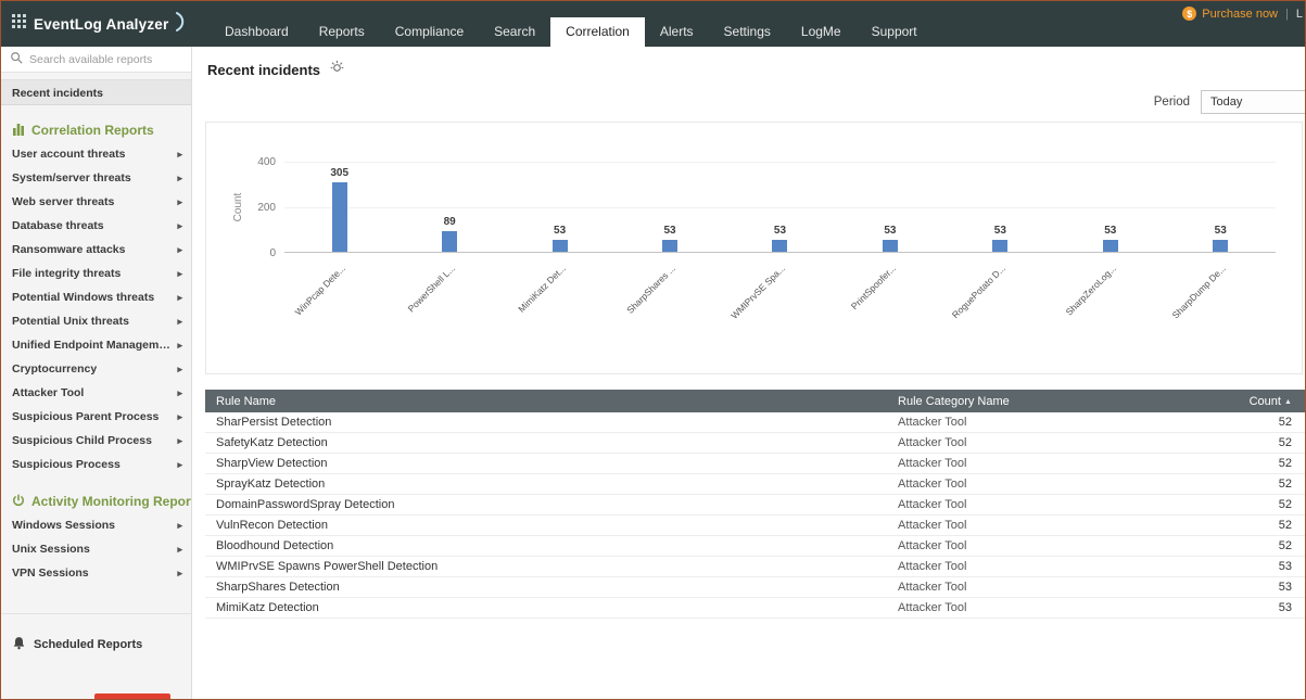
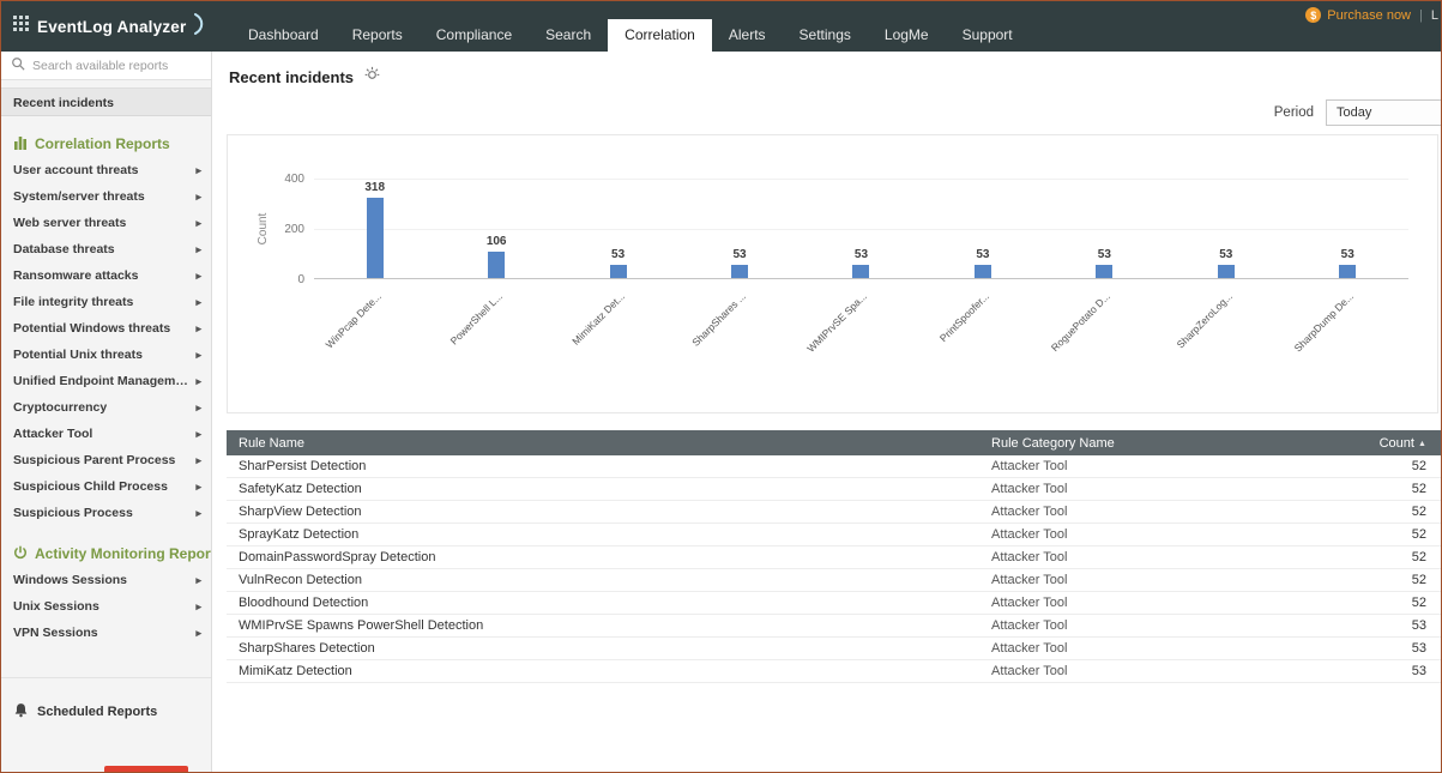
WinPcap Dete...: 305 -> 318
PowerShell L...: 89 -> 106
